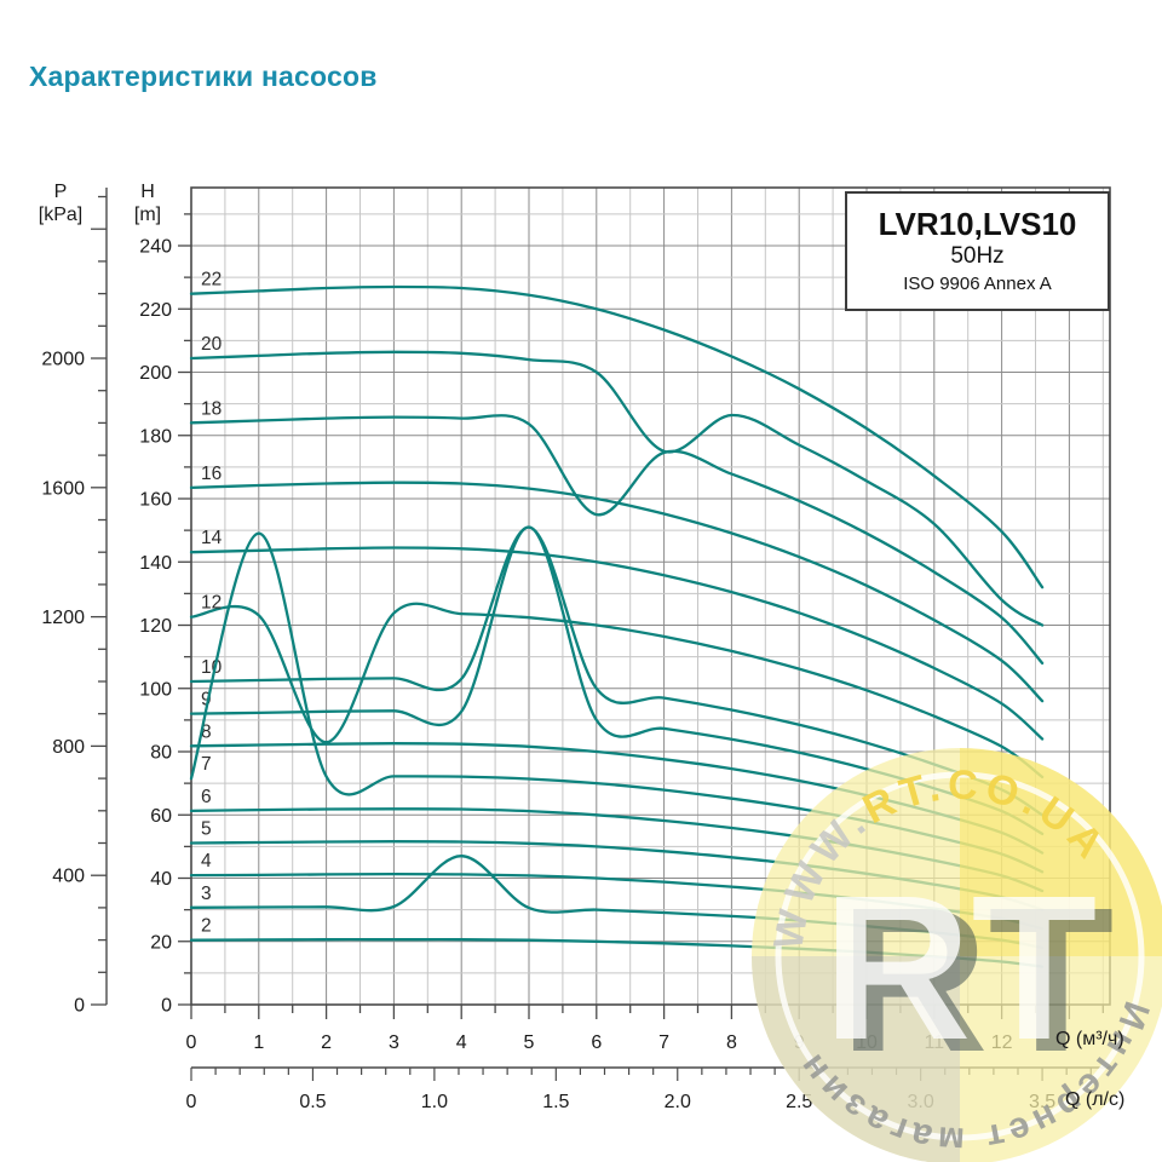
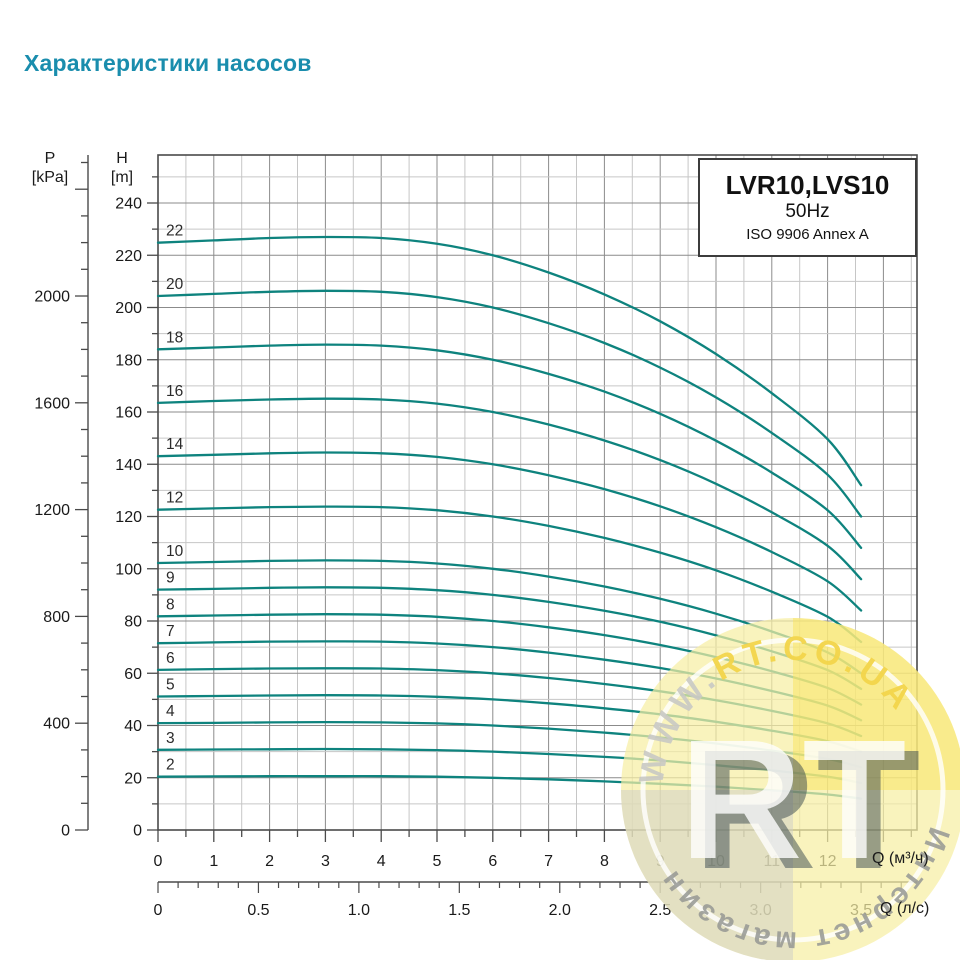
7/1: 149 -> 72
12/2: 83 -> 124
3/4: 47 -> 31
10/5: 151 -> 102
9/5: 151 -> 92
18/6: 155 -> 180
20/7: 175 -> 194
20/12: 128 -> 136
